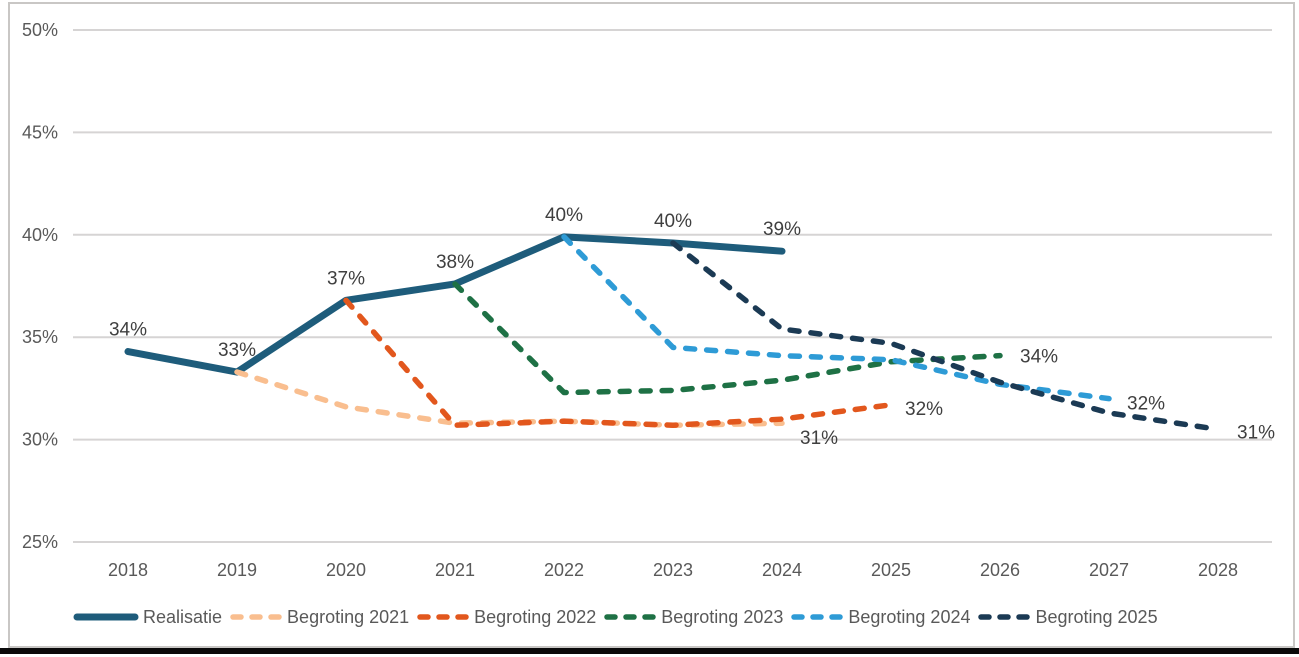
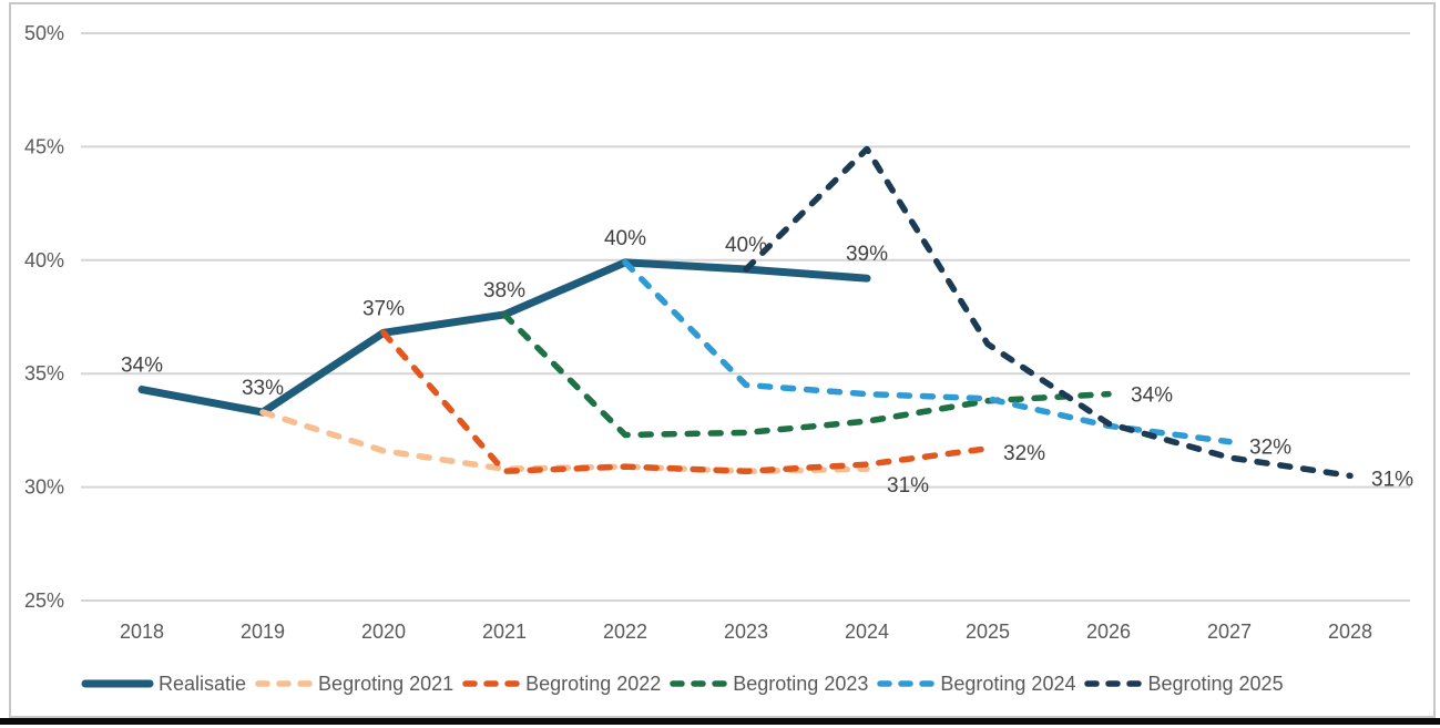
Begroting 2025/2024: 35.4% -> 44.9%
Begroting 2025/2025: 34.7% -> 36.3%
